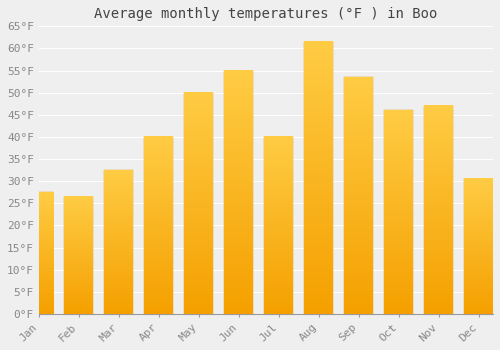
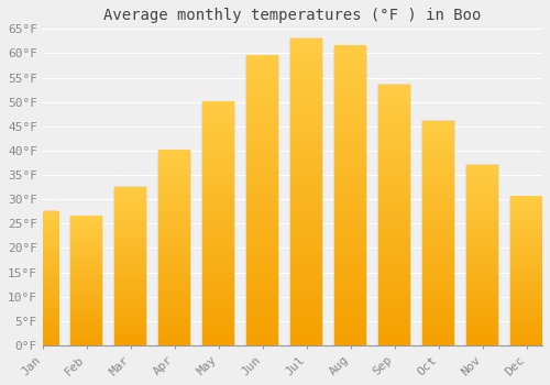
Jun: 55.0°F -> 59.5°F
Jul: 40.0°F -> 63.0°F
Nov: 47.0°F -> 37.0°F
